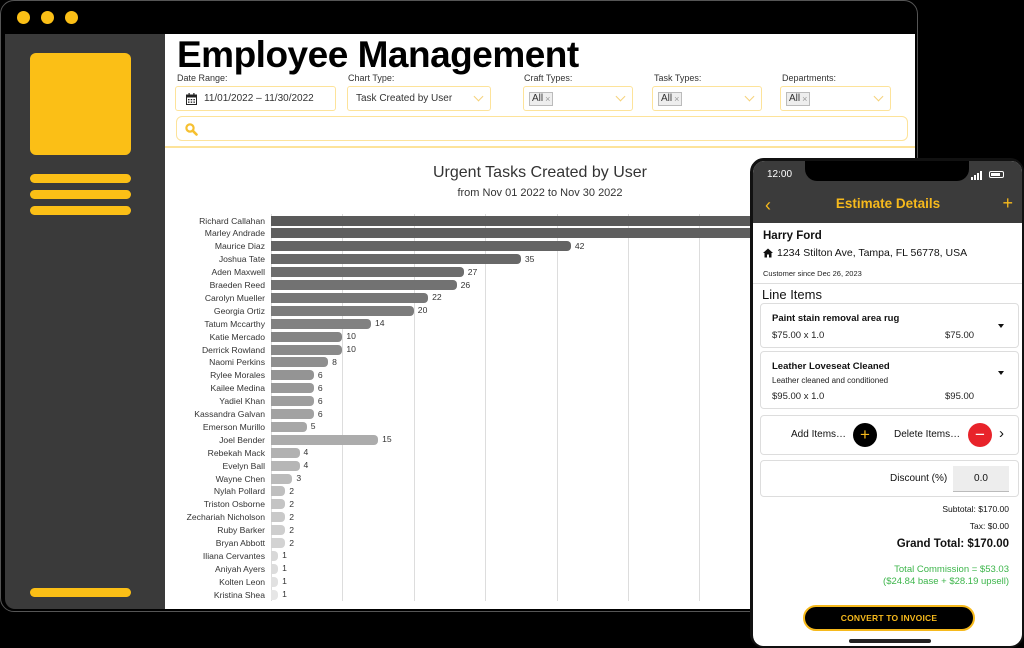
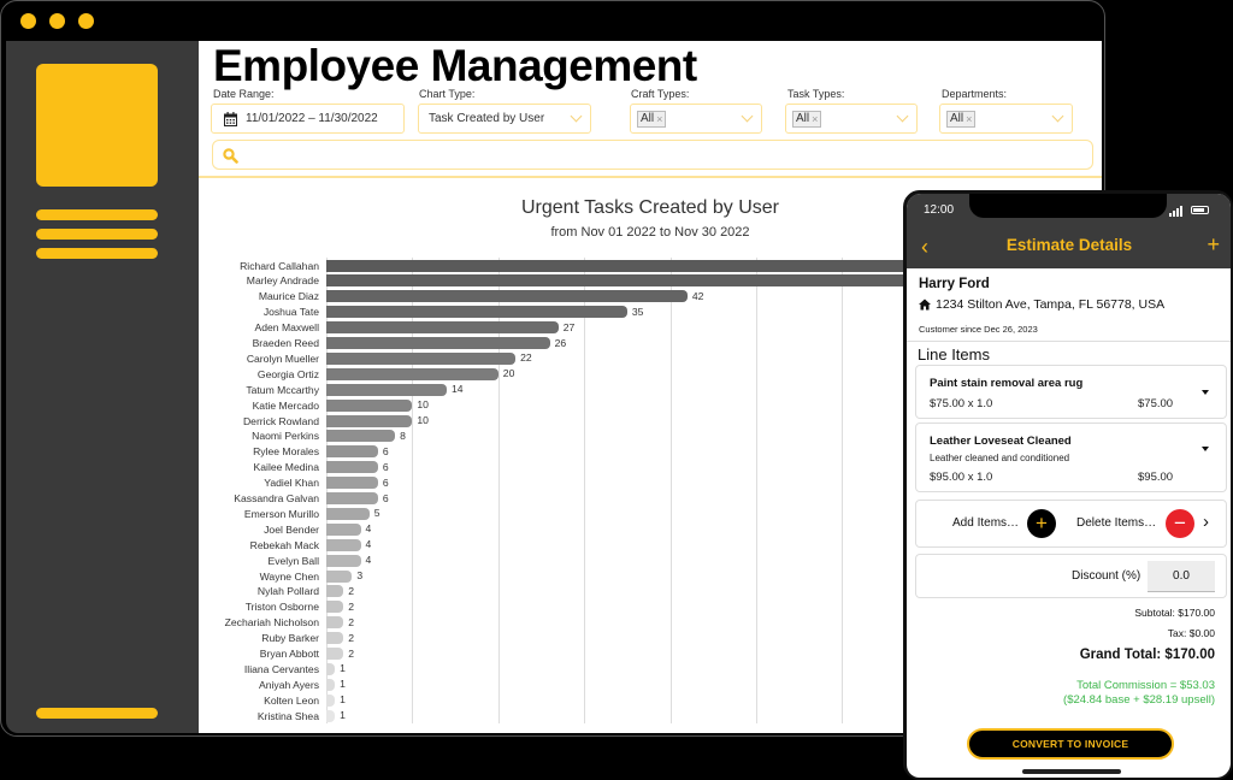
Joel Bender: 15 -> 4
